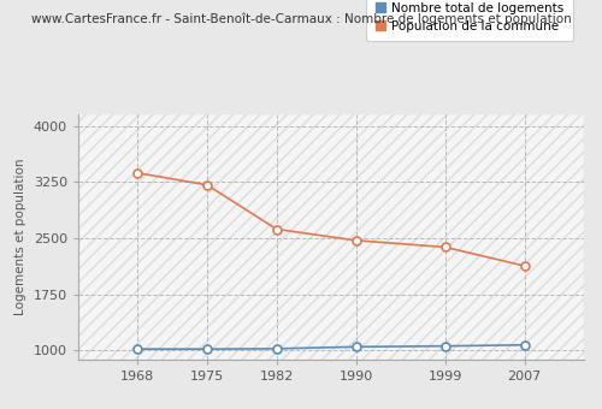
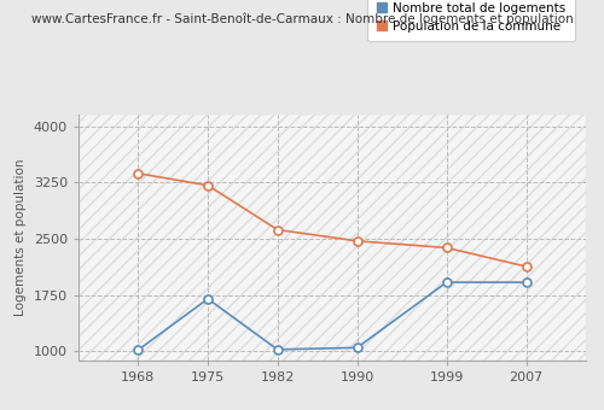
Nombre total de logements/1975: 1020 -> 1700
Nombre total de logements/1999: 1060 -> 1920
Nombre total de logements/2007: 1080 -> 1920
